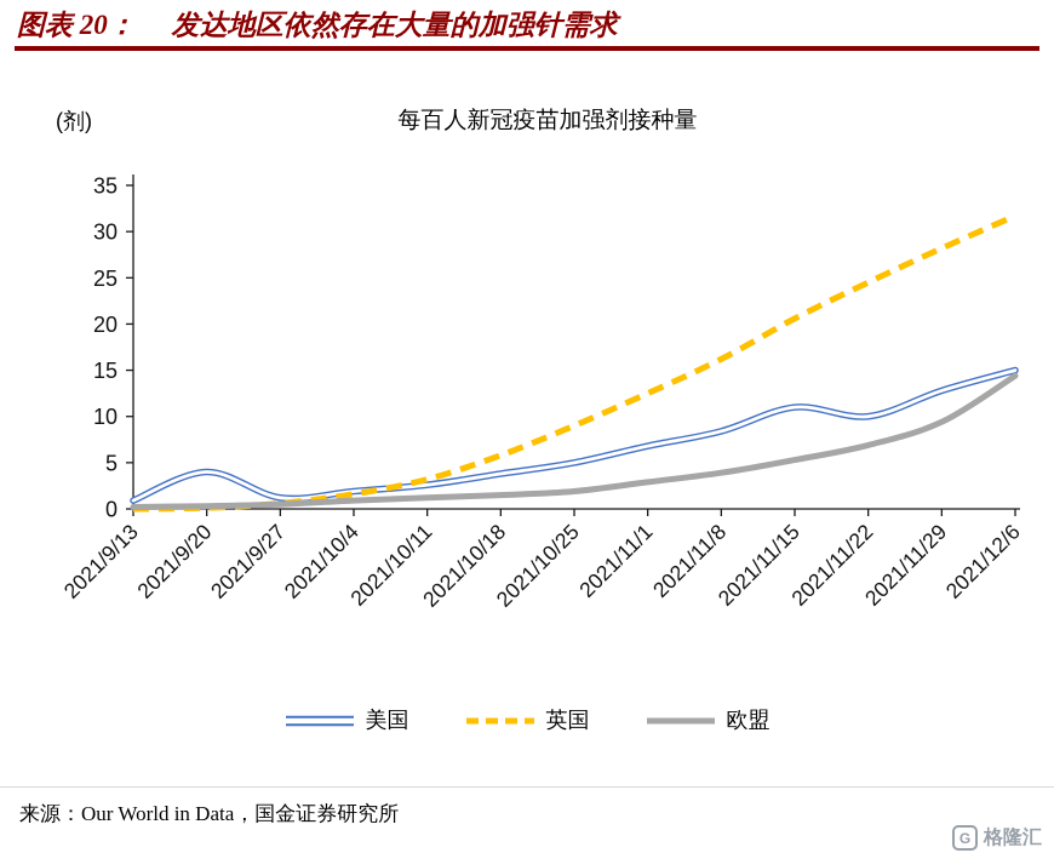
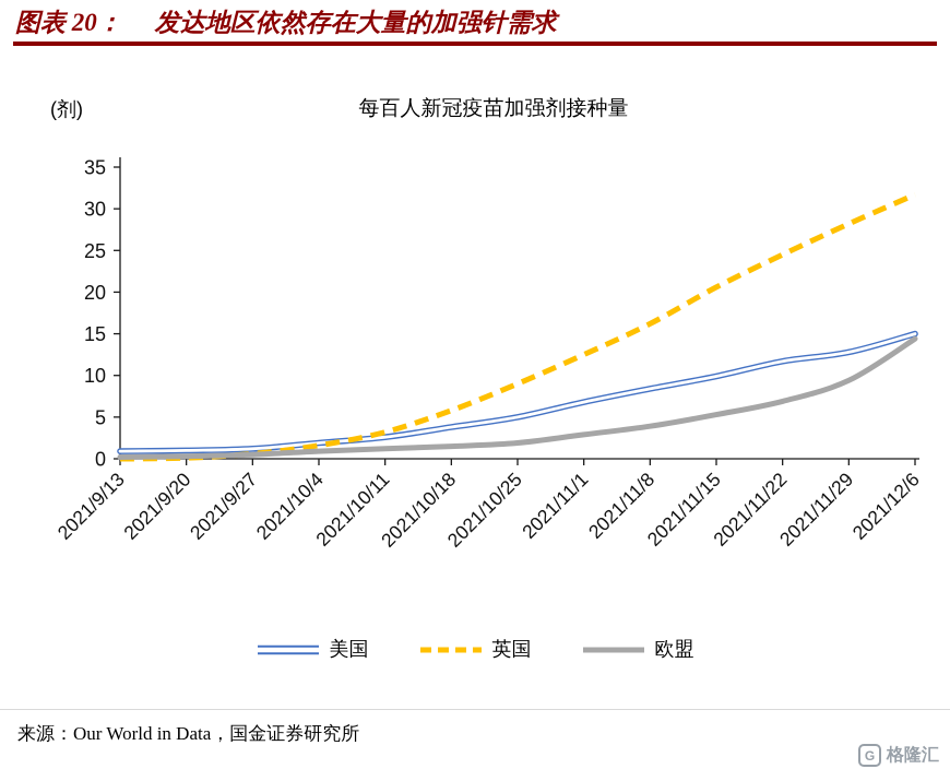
美国/2021/9/20: 4 -> 1
美国/2021/11/15: 11 -> 10
美国/2021/11/22: 10 -> 12
